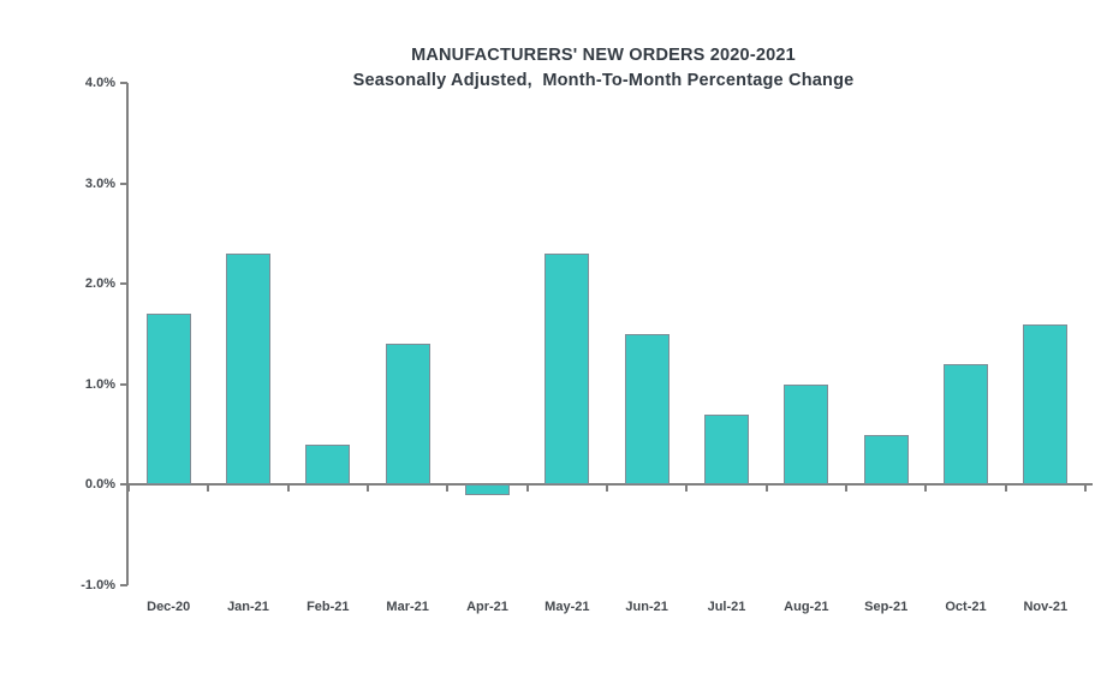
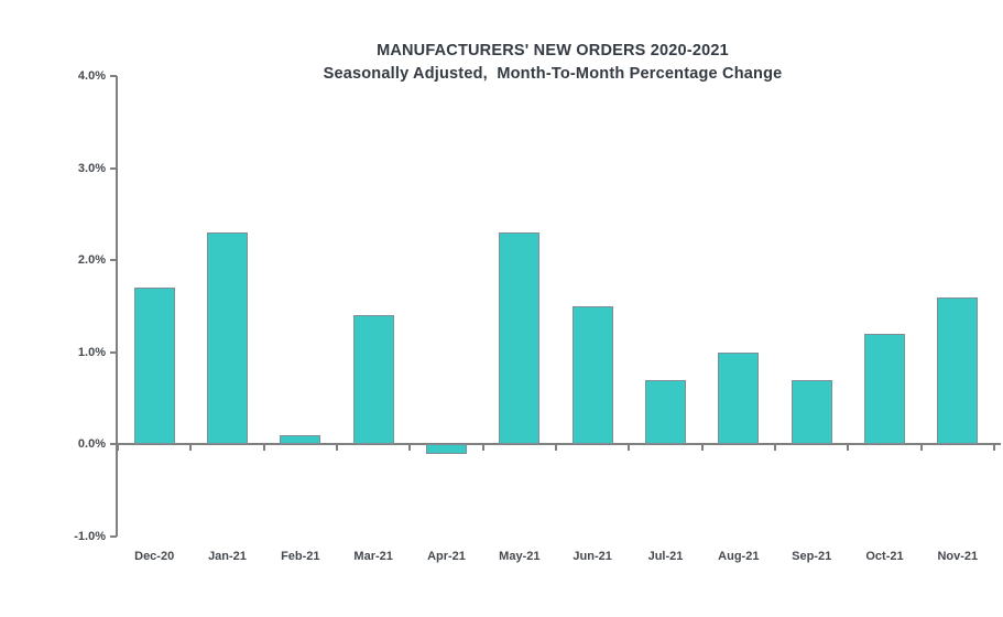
Feb-21: 0.4% -> 0.1%
Sep-21: 0.5% -> 0.7%
